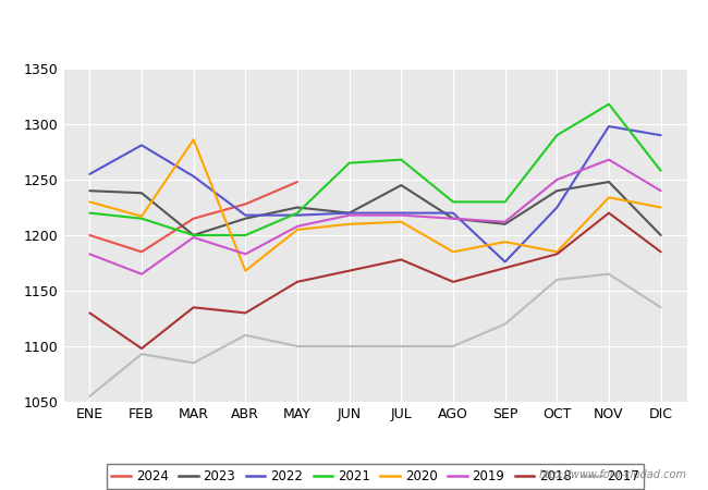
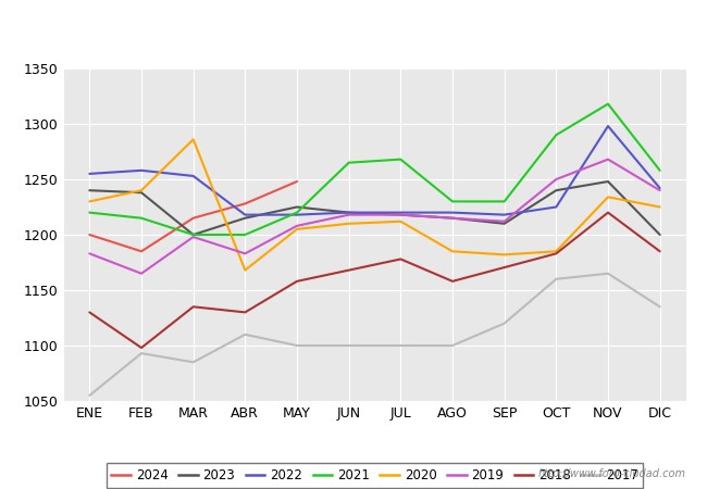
2022/FEB: 1281 -> 1258
2020/FEB: 1217 -> 1240
2023/JUL: 1245 -> 1218
2022/SEP: 1176 -> 1218
2020/SEP: 1194 -> 1182
2022/DIC: 1290 -> 1242
